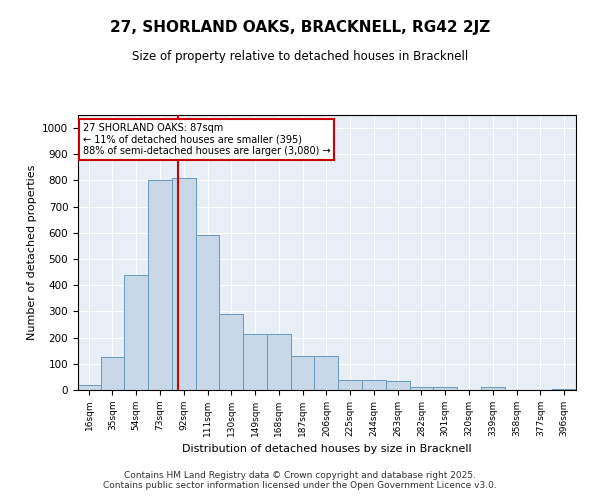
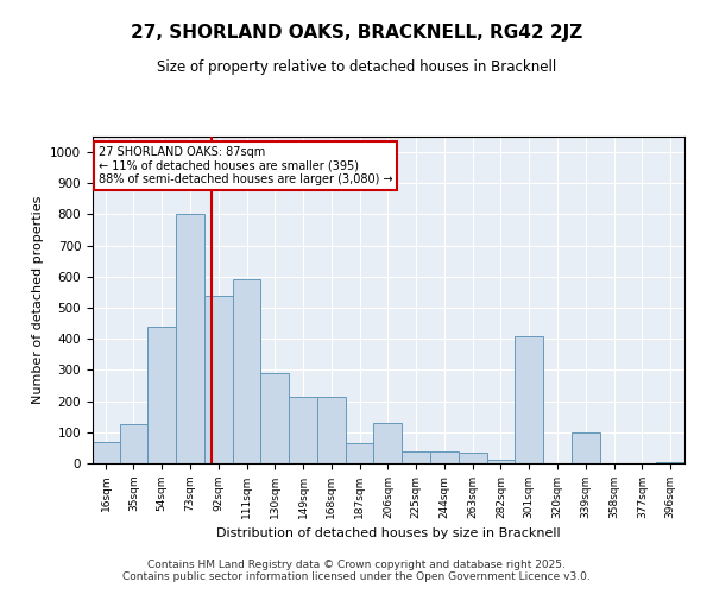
16sqm: 20 -> 70
92sqm: 810 -> 540
187sqm: 130 -> 65
301sqm: 10 -> 410
339sqm: 10 -> 100
